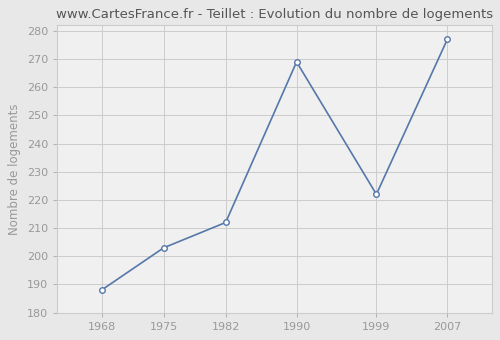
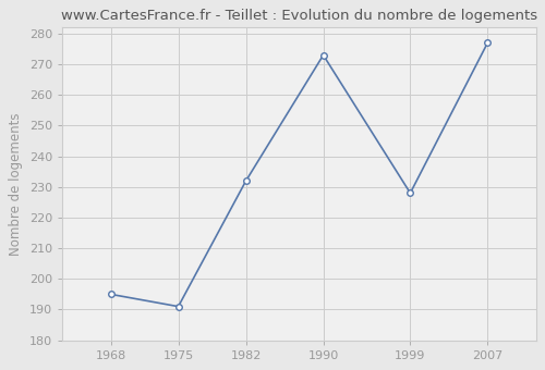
1968: 188 -> 195
1975: 203 -> 191
1982: 212 -> 232
1990: 269 -> 273
1999: 222 -> 228
